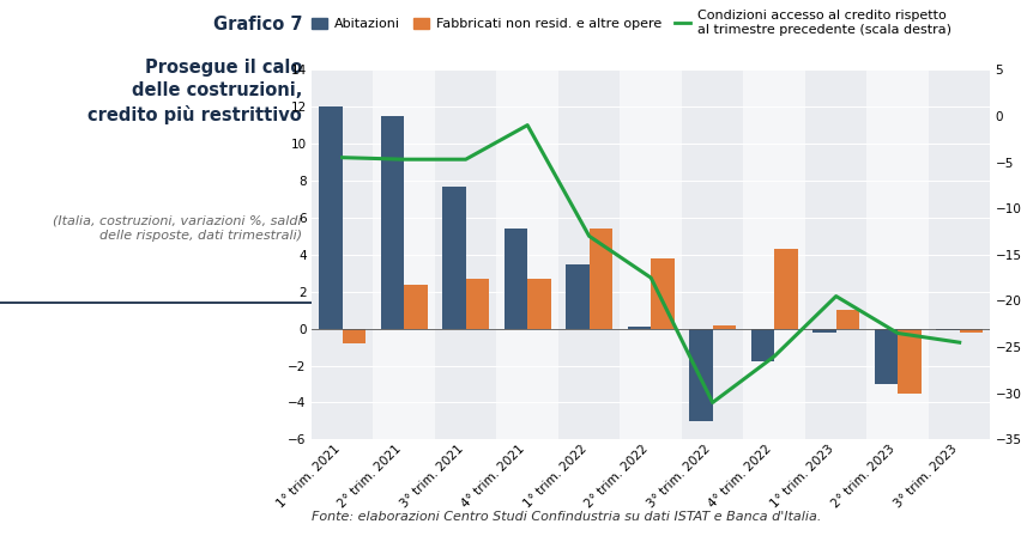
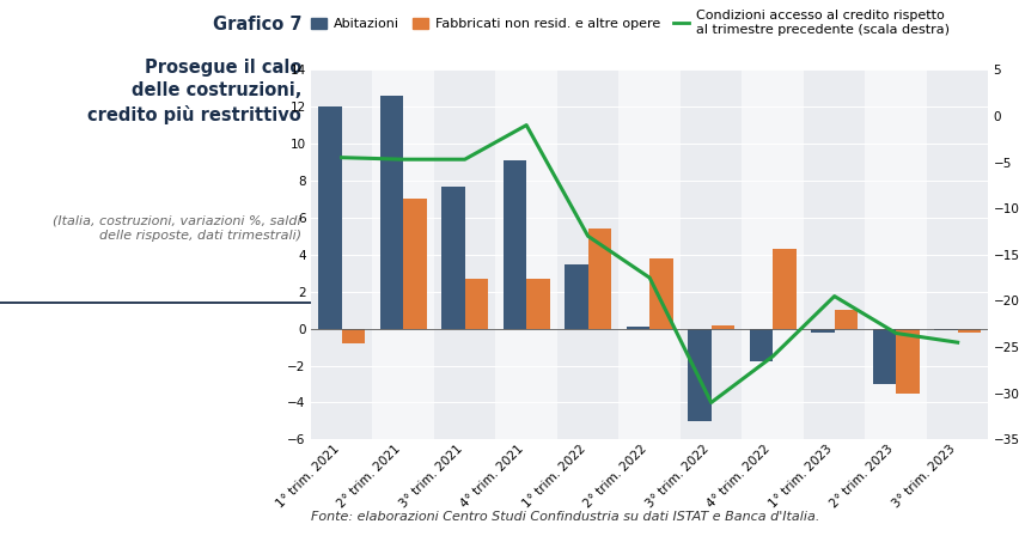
Abitazioni/2° trim. 2021: 11.5 -> 12.6
Fabbricati non resid. e altre opere/2° trim. 2021: 2.4 -> 7.0
Abitazioni/4° trim. 2021: 5.4 -> 9.1
